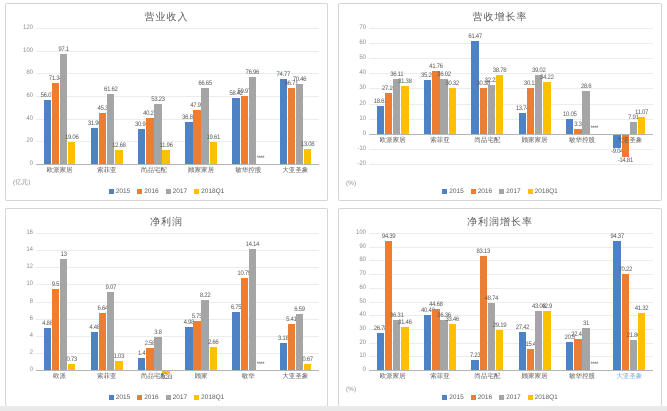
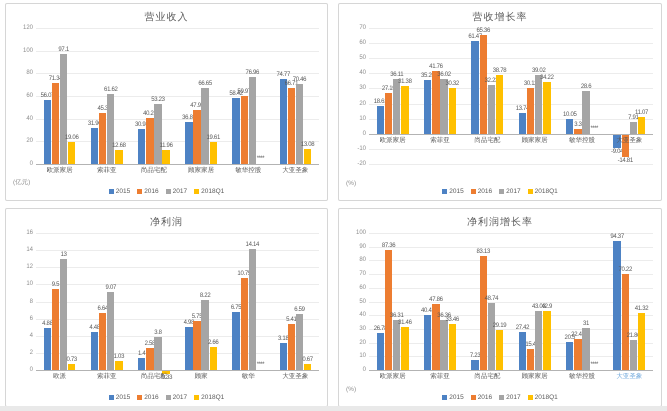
营收增长率/2016/尚品宅配: 30.38 -> 65.36
净利润增长率/2016/欧派家居: 94.39 -> 87.36
净利润增长率/2016/索菲亚: 44.68 -> 47.86
